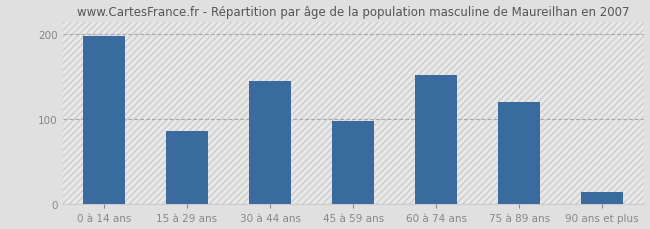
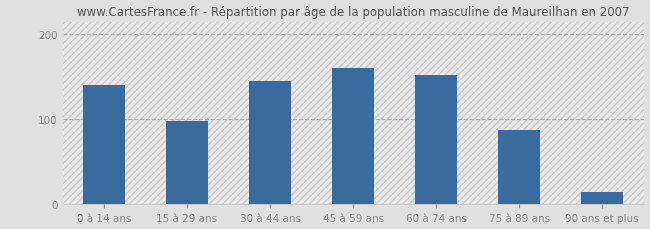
0 à 14 ans: 198 -> 140
15 à 29 ans: 86 -> 98
45 à 59 ans: 98 -> 160
75 à 89 ans: 120 -> 88
